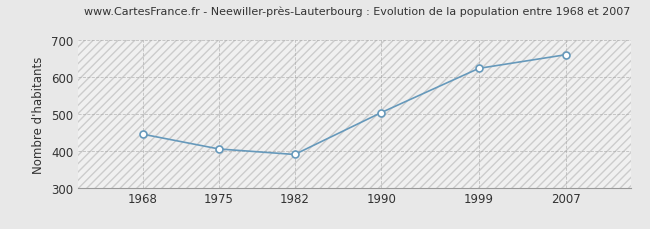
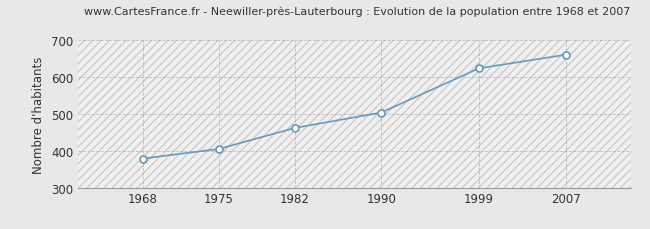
1968: 445 -> 379
1982: 390 -> 462
